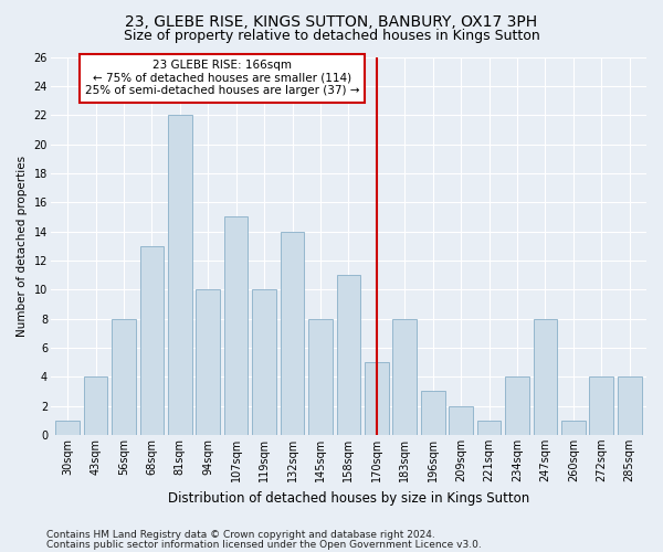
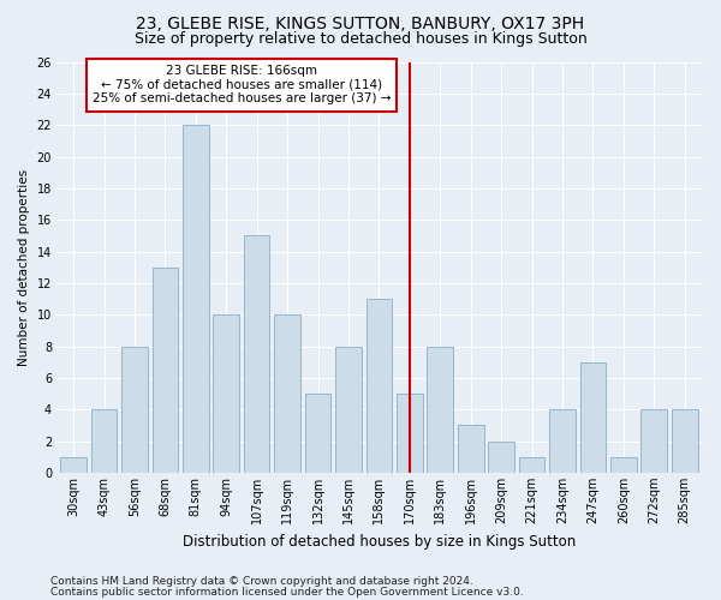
132sqm: 14 -> 5
247sqm: 8 -> 7
